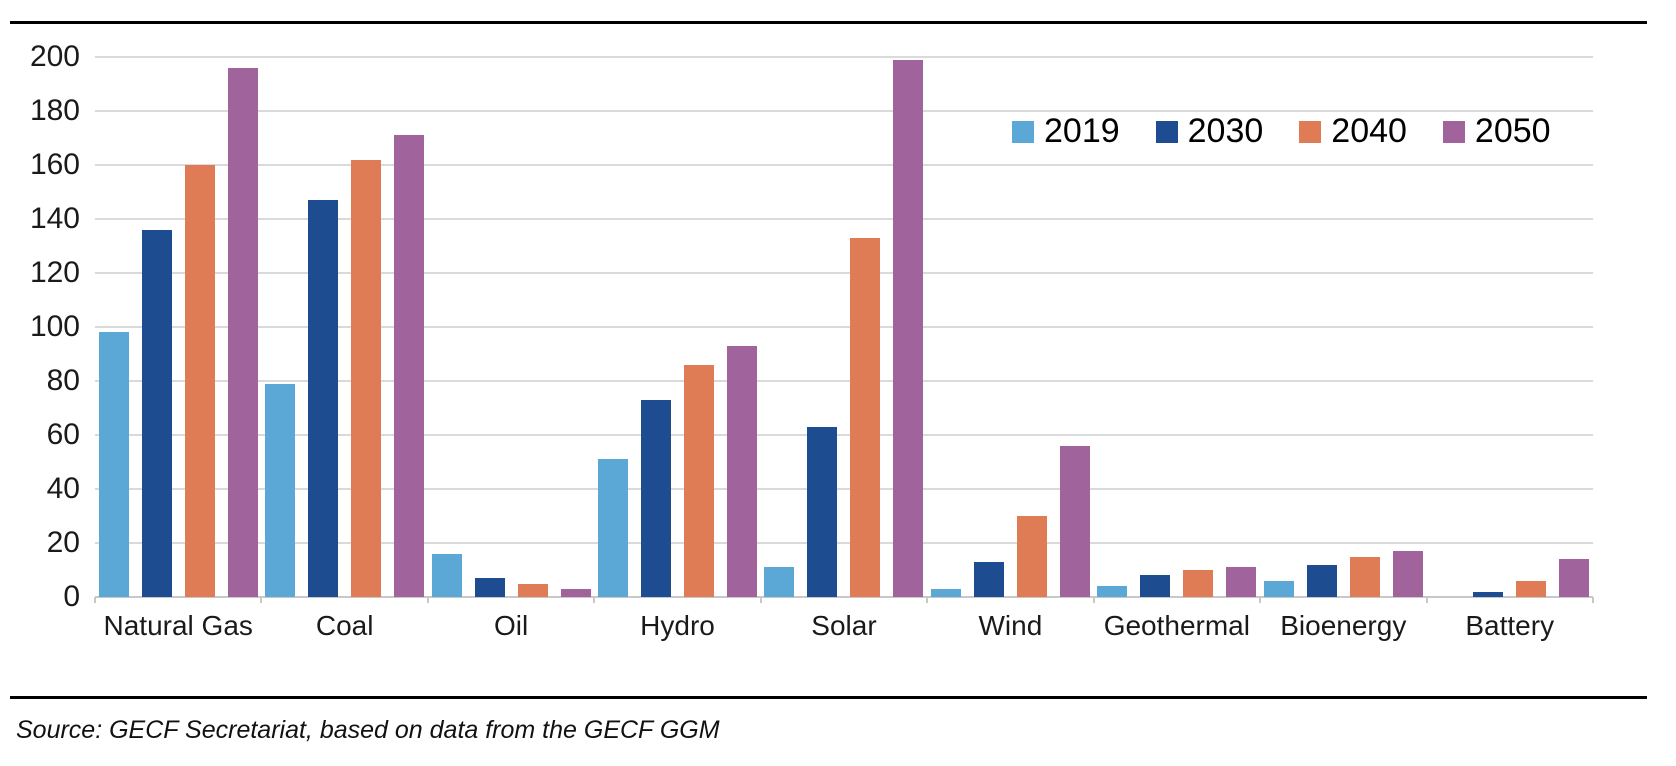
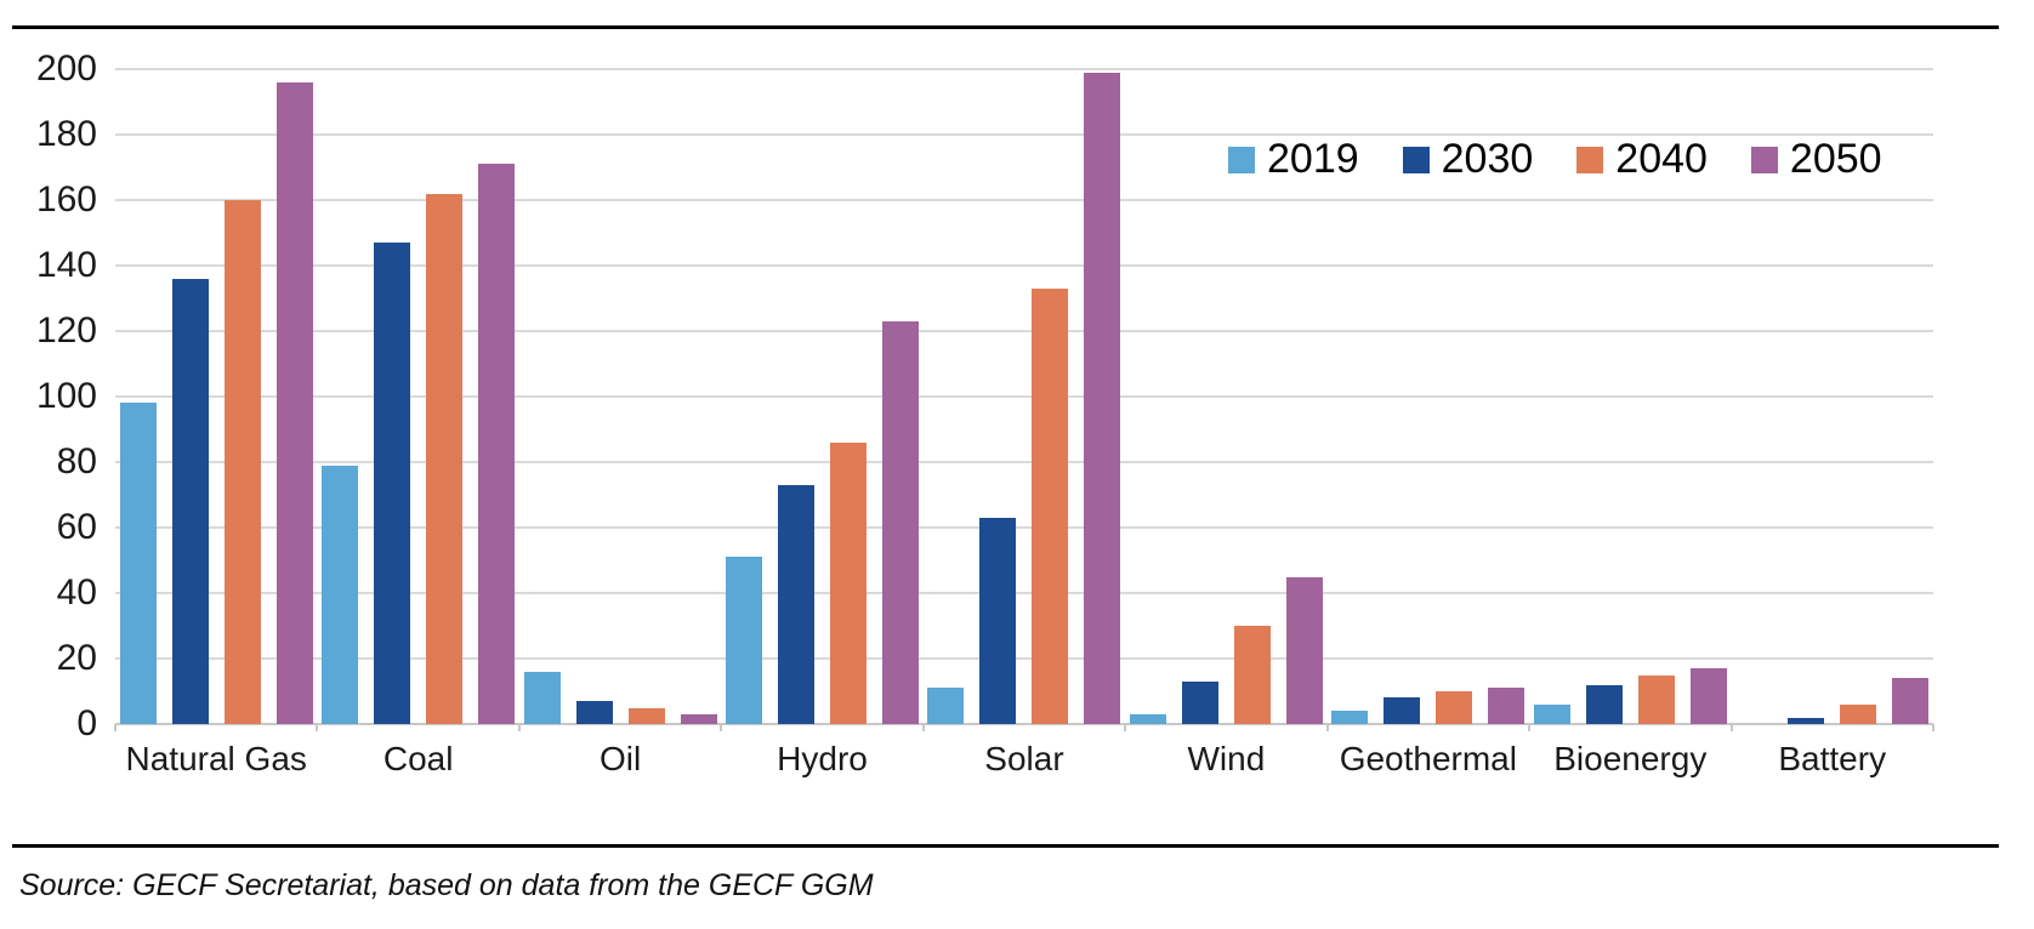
2050/Hydro: 93 -> 123
2050/Wind: 56 -> 45
